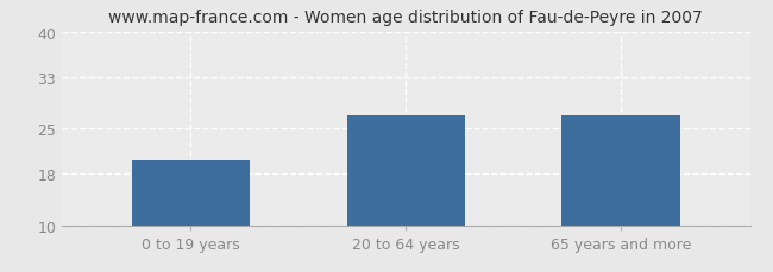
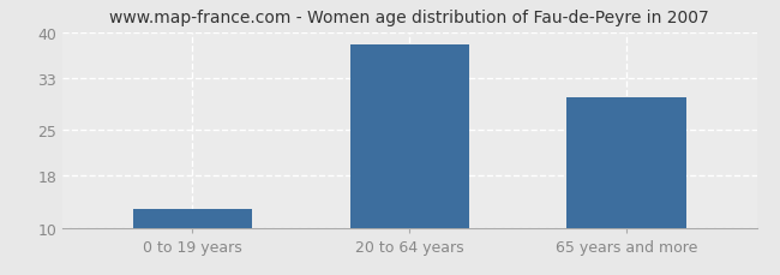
0 to 19 years: 20 -> 13
20 to 64 years: 27 -> 38
65 years and more: 27 -> 30
